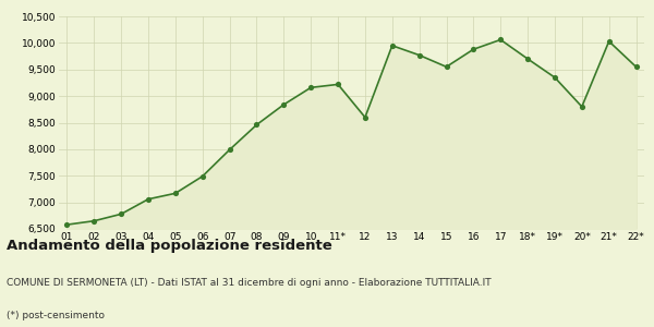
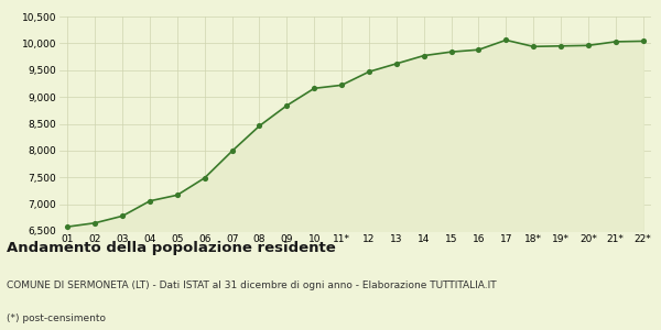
12: 8,600 -> 9,470
13: 9,950 -> 9,620
15: 9,550 -> 9,840
18*: 9,700 -> 9,940
19*: 9,350 -> 9,950
20*: 8,800 -> 9,960
22*: 9,550 -> 10,040
